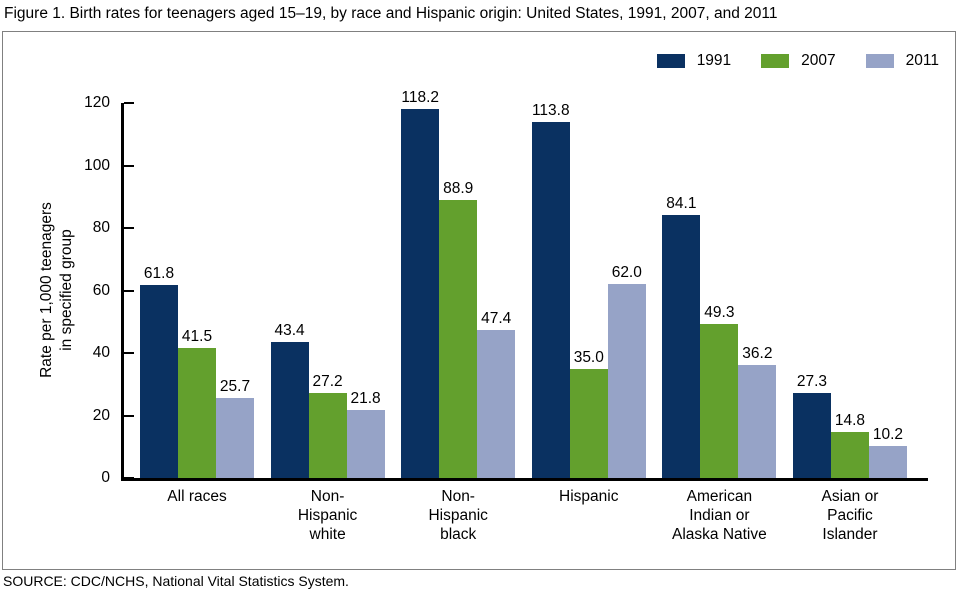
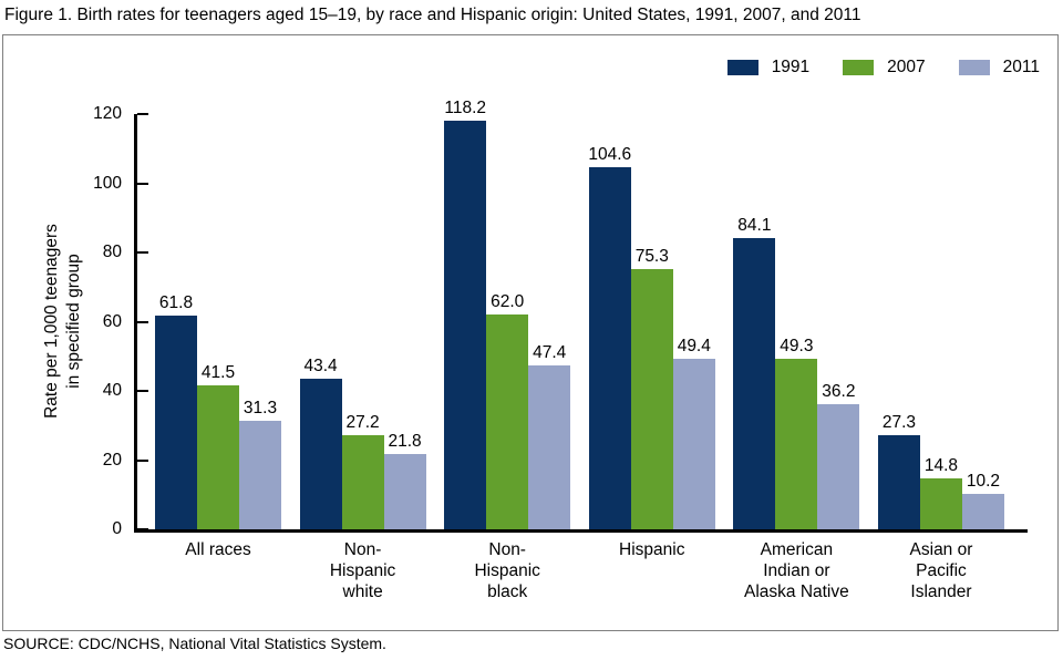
2011/All races: 25.7 -> 31.3
2007/Non- Hispanic black: 88.9 -> 62.0
1991/Hispanic: 113.8 -> 104.6
2007/Hispanic: 35.0 -> 75.3
2011/Hispanic: 62.0 -> 49.4
